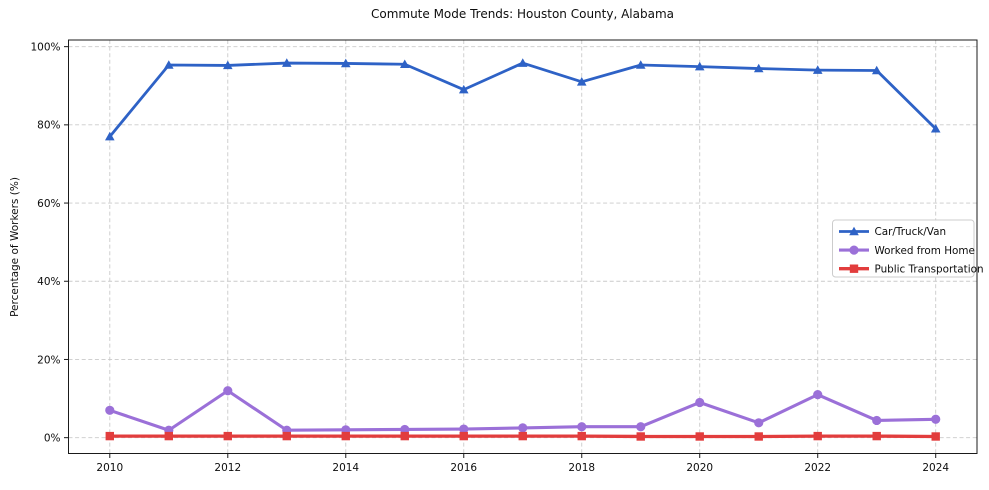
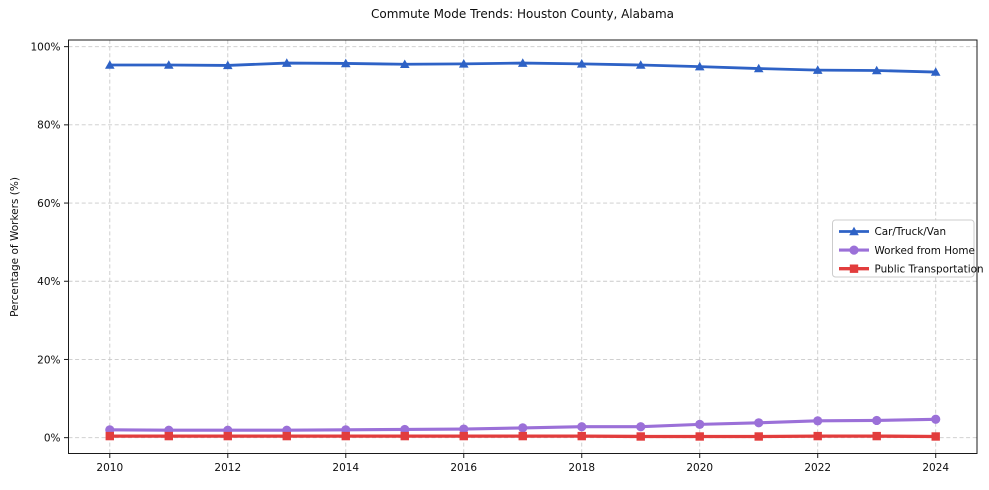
Car/Truck/Van/2010: 77% -> 95%
Worked from Home/2010: 7% -> 2%
Worked from Home/2012: 12% -> 2%
Car/Truck/Van/2016: 89% -> 96%
Car/Truck/Van/2018: 91% -> 96%
Worked from Home/2020: 9% -> 3%
Worked from Home/2022: 11% -> 4%
Car/Truck/Van/2024: 79% -> 94%
